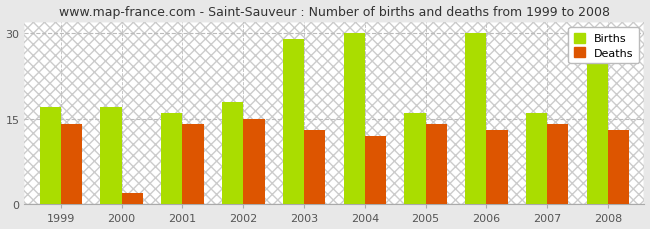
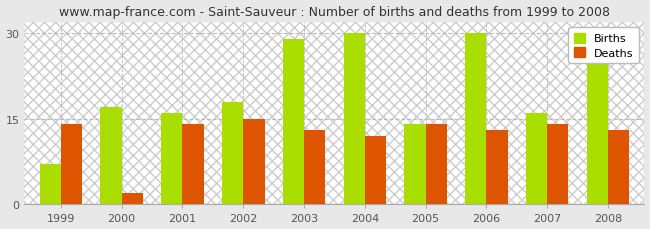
Births/1999: 17 -> 7
Births/2005: 16 -> 14
